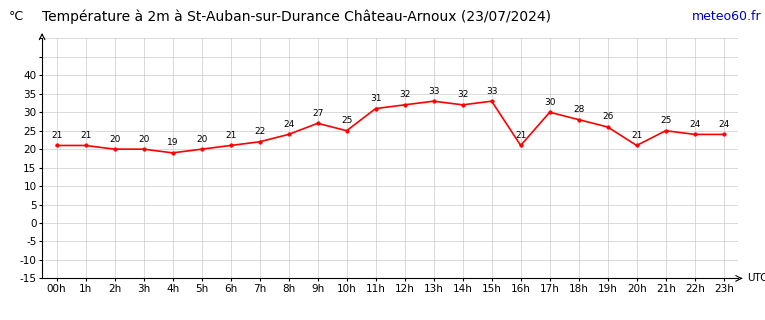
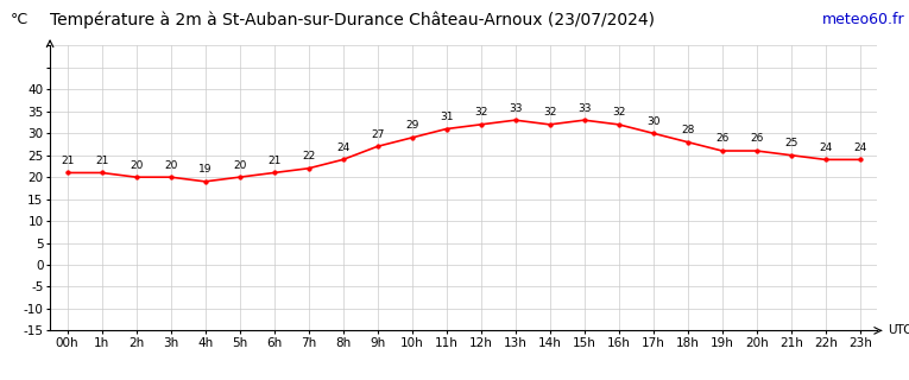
10h: 25 -> 29
16h: 21 -> 32
20h: 21 -> 26
